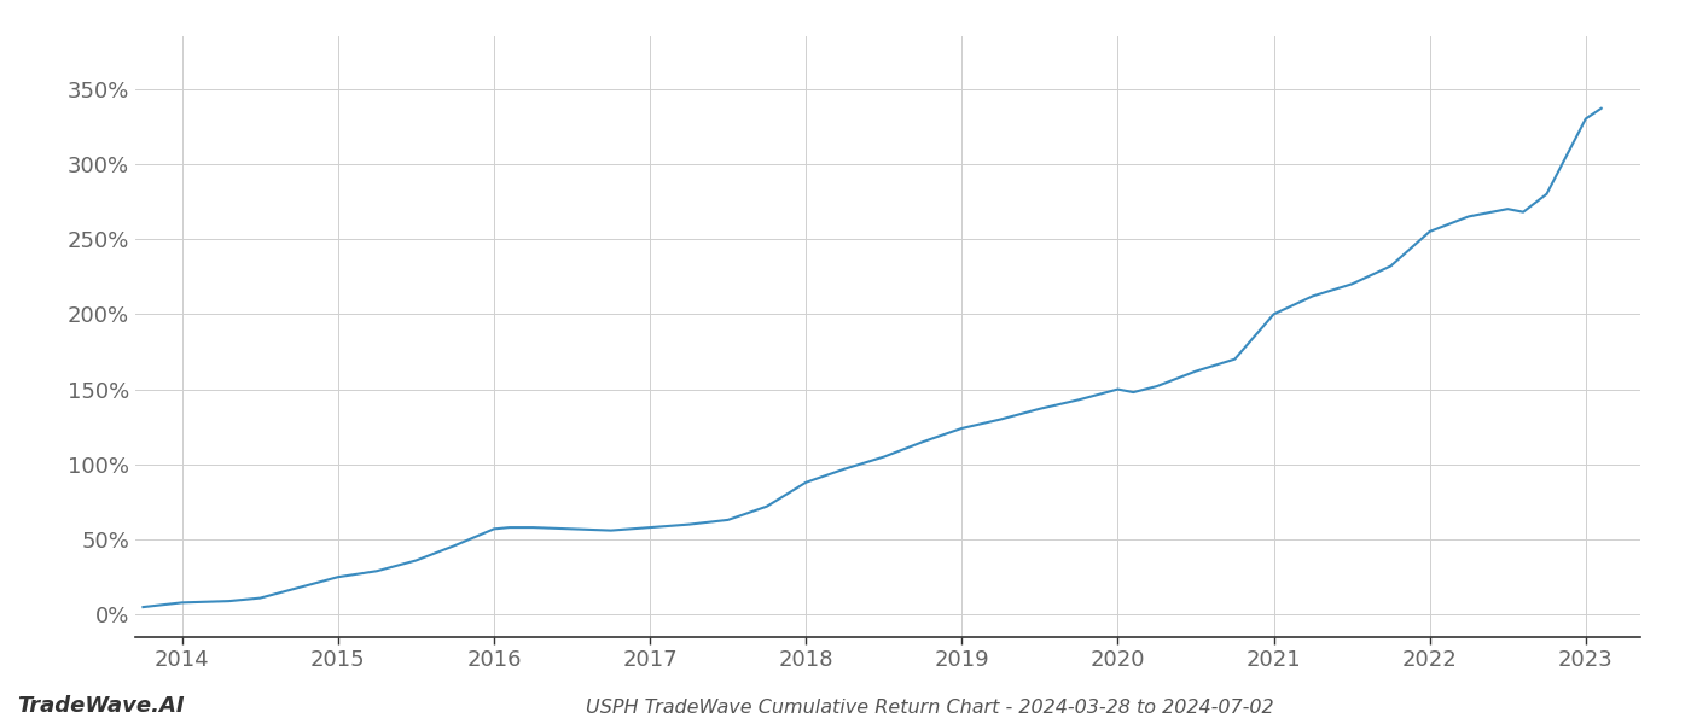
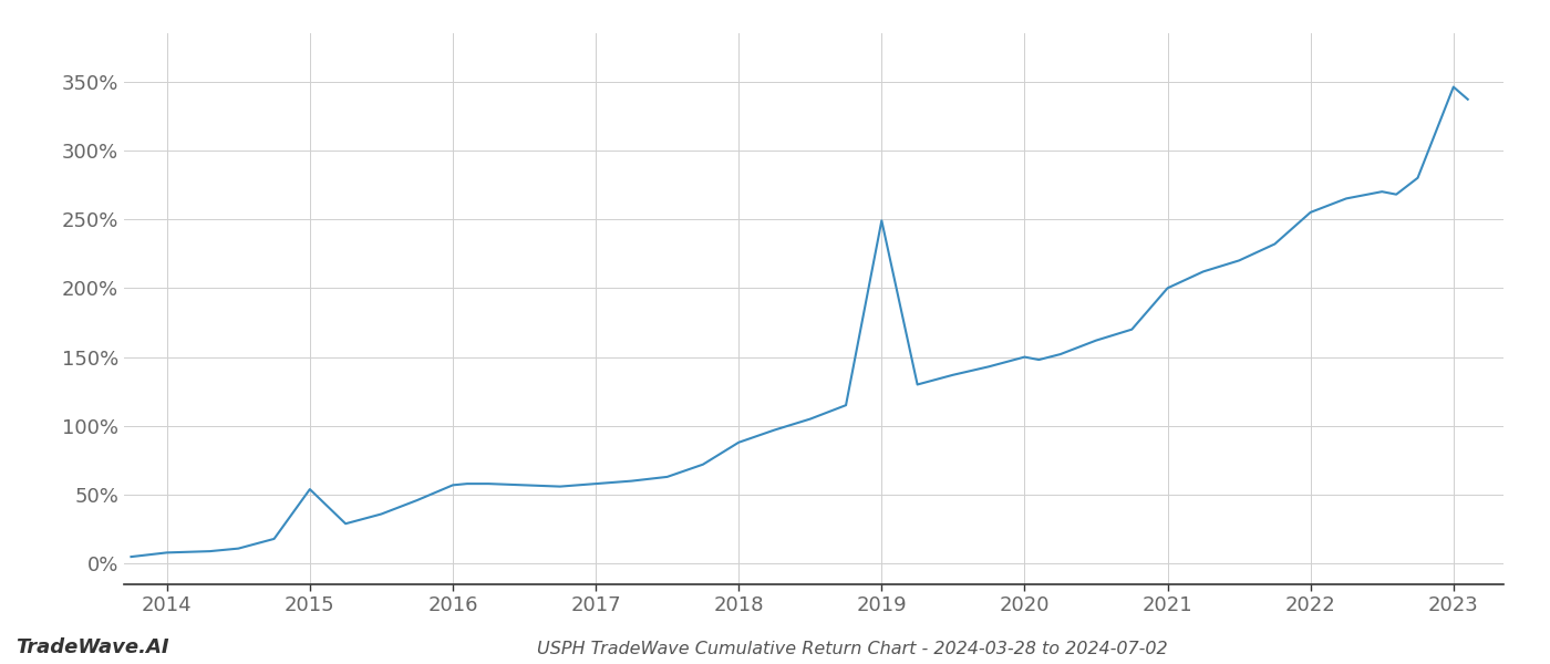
2015: 25% -> 54%
2019: 124% -> 249%
2023: 330% -> 346%
